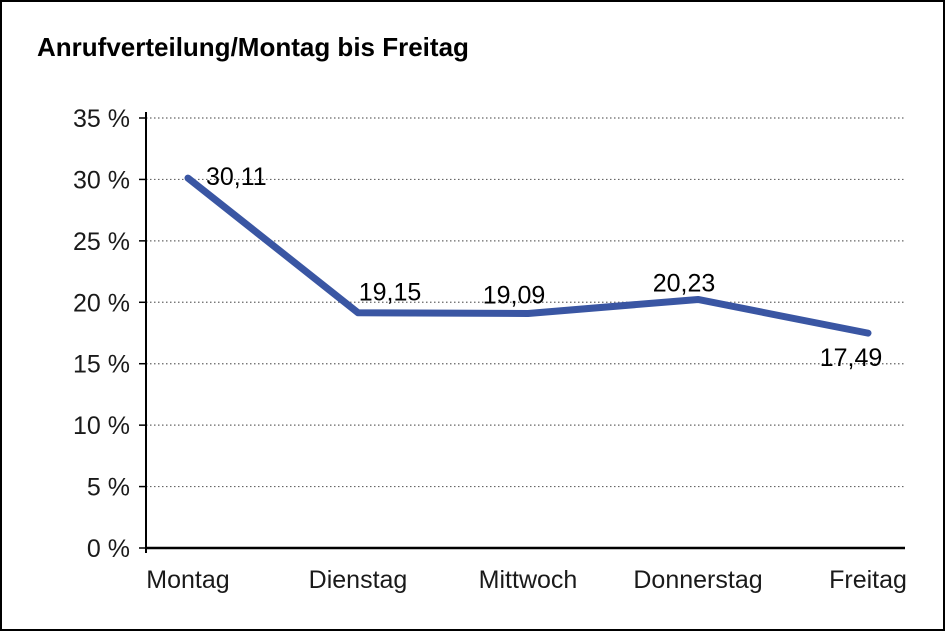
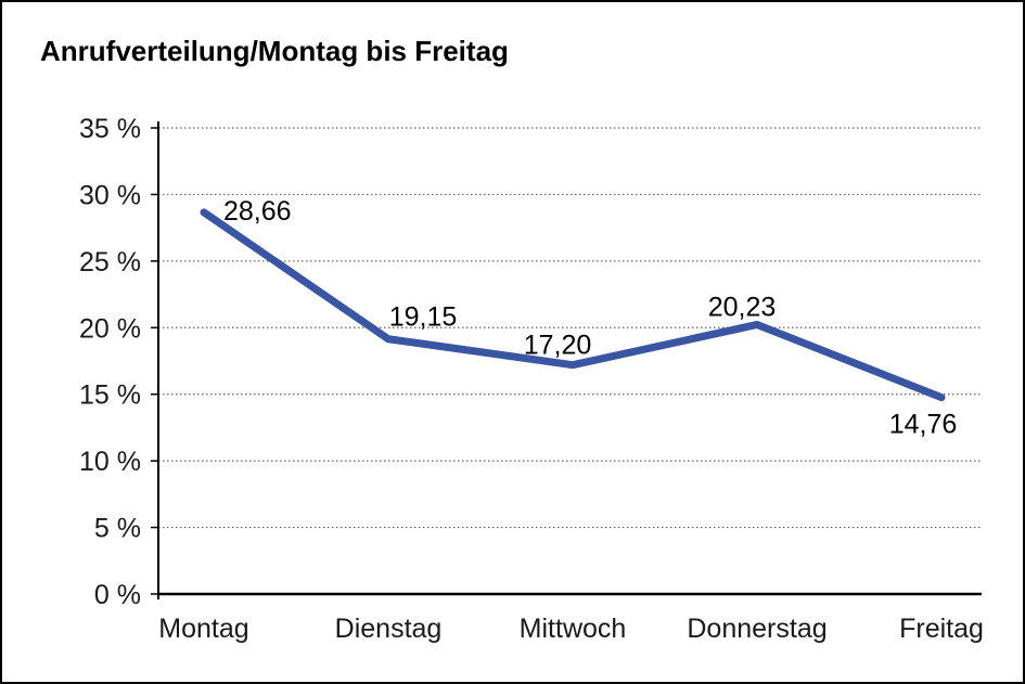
Montag: 30,11 -> 28,66
Mittwoch: 19,09 -> 17,20
Freitag: 17,49 -> 14,76
